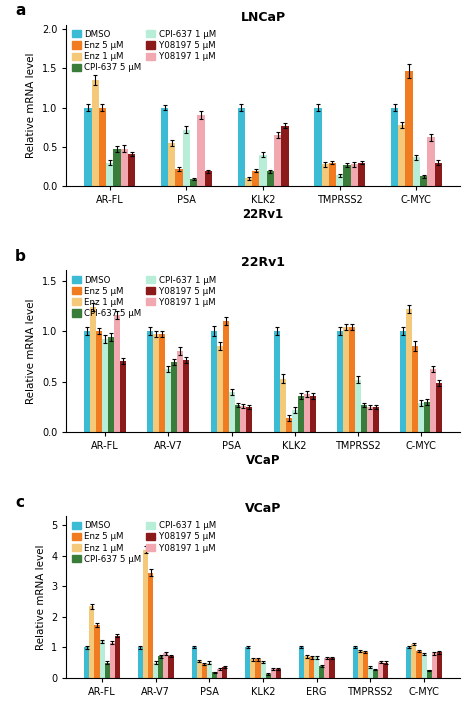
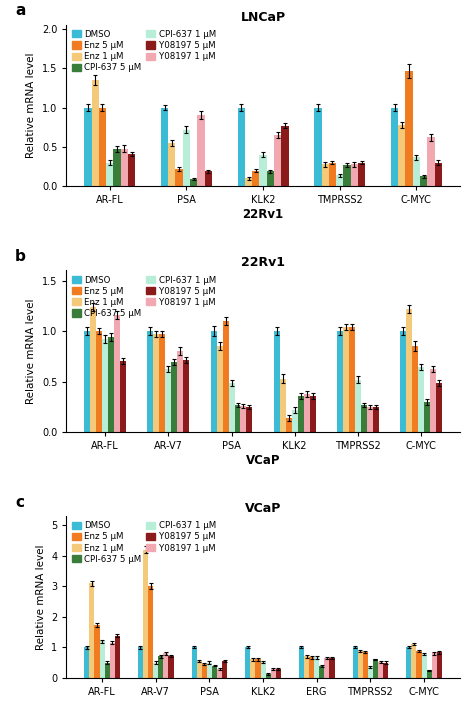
22Rv1/CPI-637 1 μM/PSA: 0.40 -> 0.49
22Rv1/CPI-637 1 μM/C-MYC: 0.29 -> 0.64
VCaP/Enz 1 μM/AR-FL: 2.35 -> 3.10
VCaP/Enz 5 μM/AR-V7: 3.45 -> 3.00
VCaP/CPI-637 5 μM/PSA: 0.18 -> 0.40
VCaP/Y08197 5 μM/PSA: 0.35 -> 0.55
VCaP/CPI-637 5 μM/TMPRSS2: 0.27 -> 0.60
